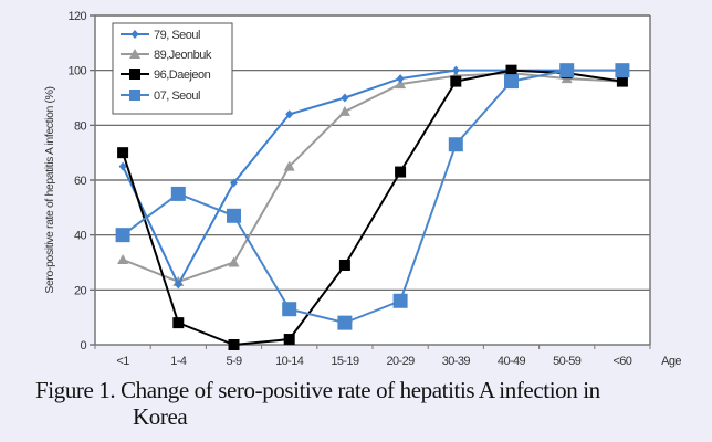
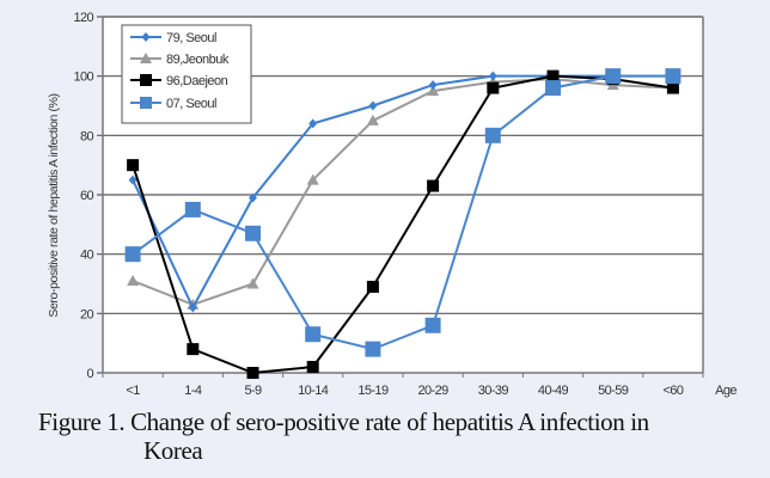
07, Seoul/30-39: 73 -> 80
